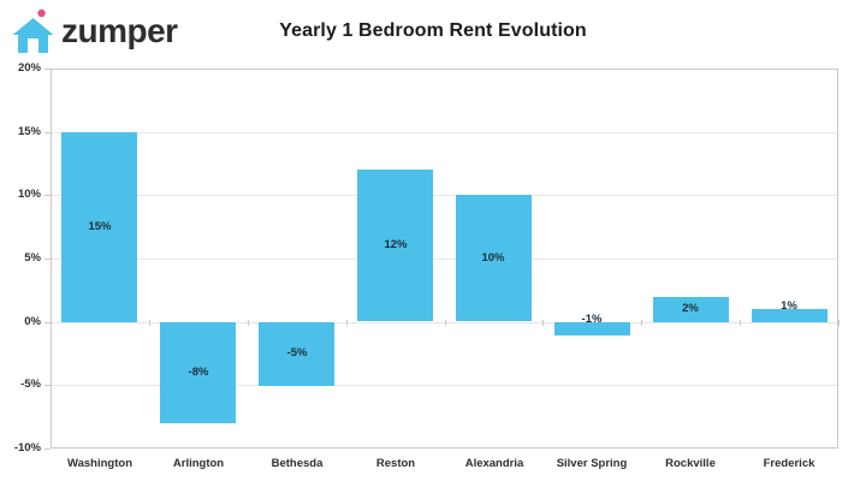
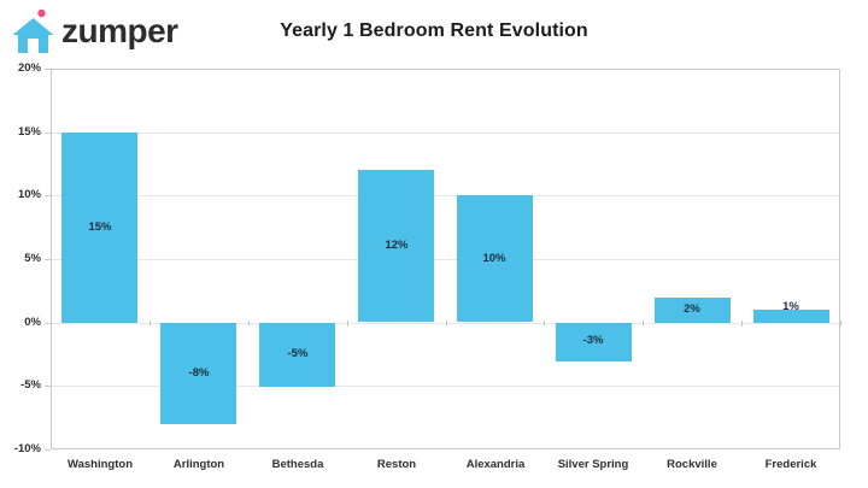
Silver Spring: -1% -> -3%
